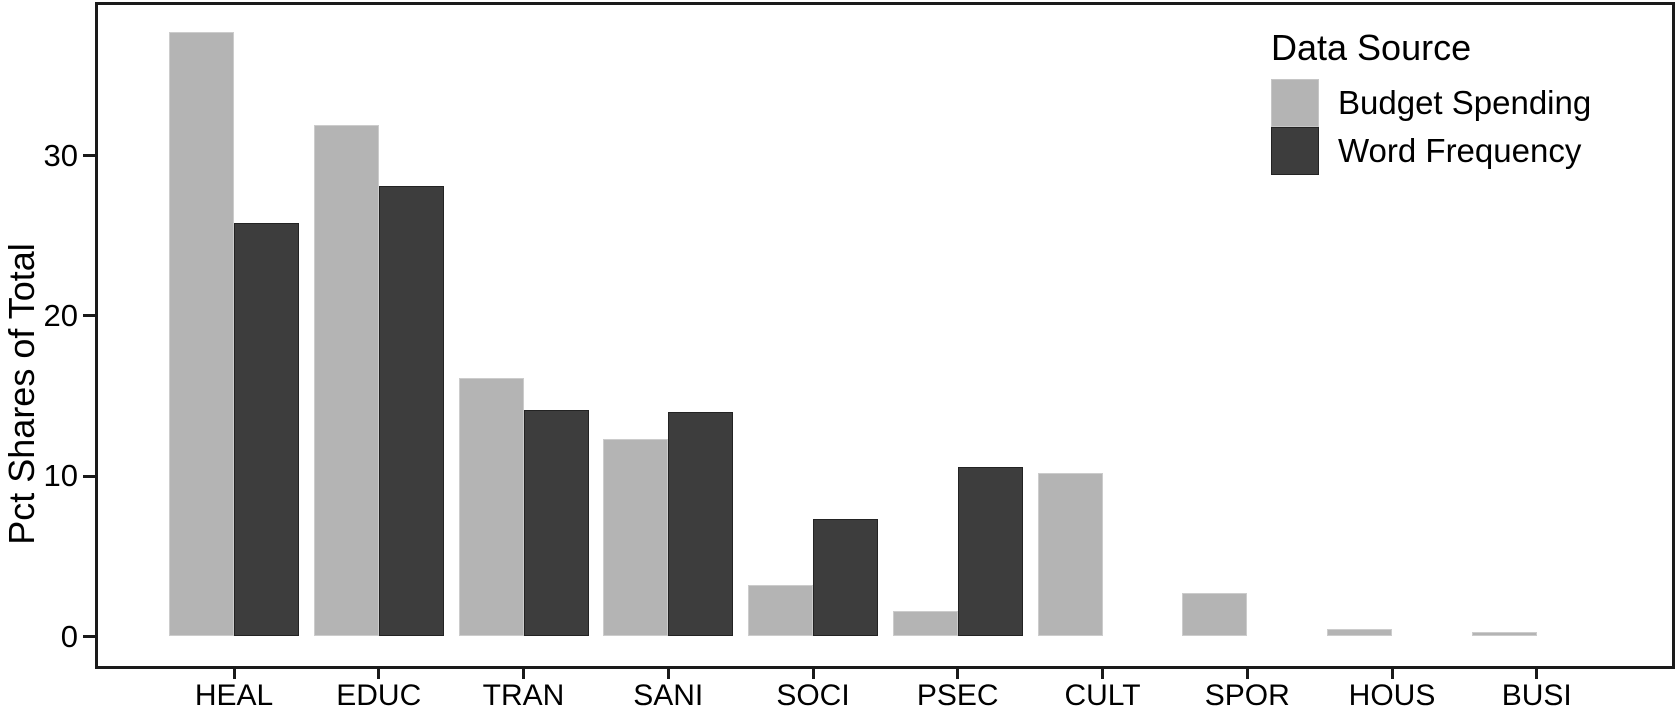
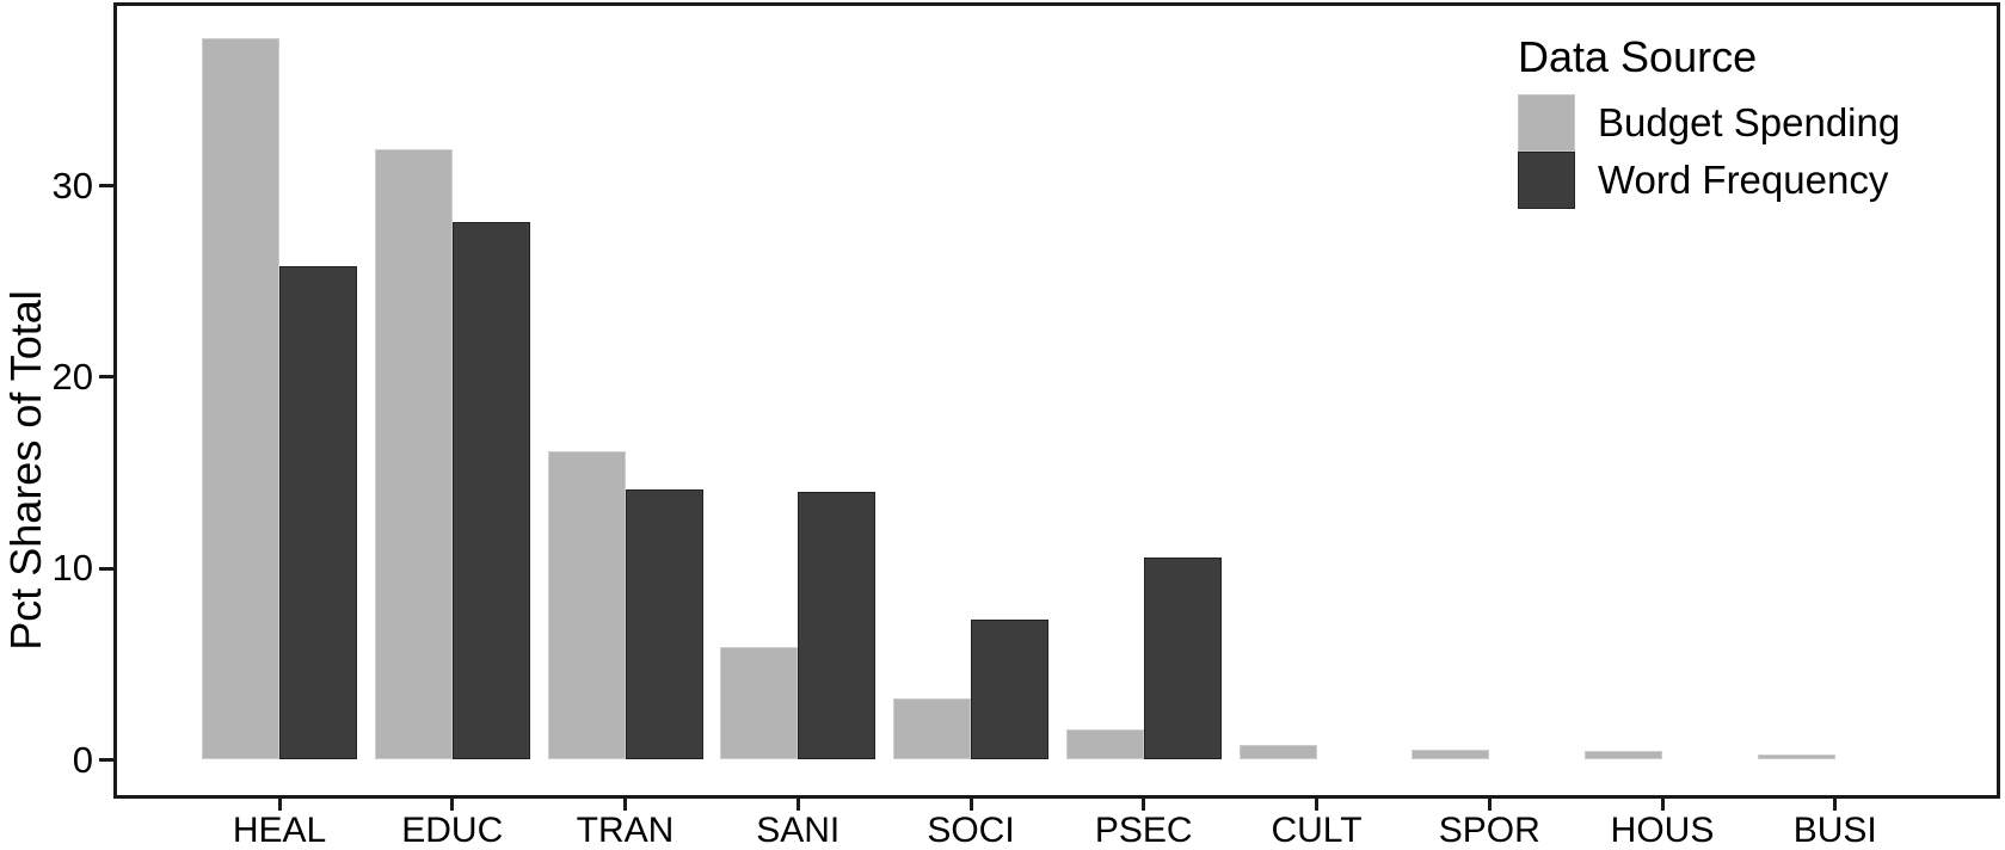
Budget Spending/SANI: 12.3 -> 5.9
Budget Spending/CULT: 10.2 -> 0.8
Budget Spending/SPOR: 2.7 -> 0.6
